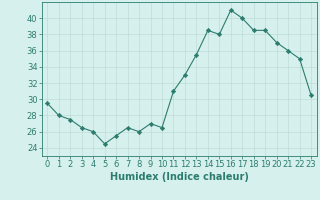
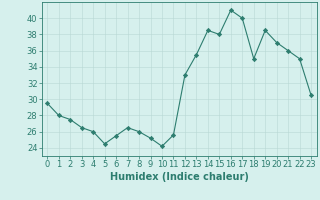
9: 27.0 -> 25.2
10: 26.5 -> 24.2
11: 31.0 -> 25.6
18: 38.5 -> 35.0
